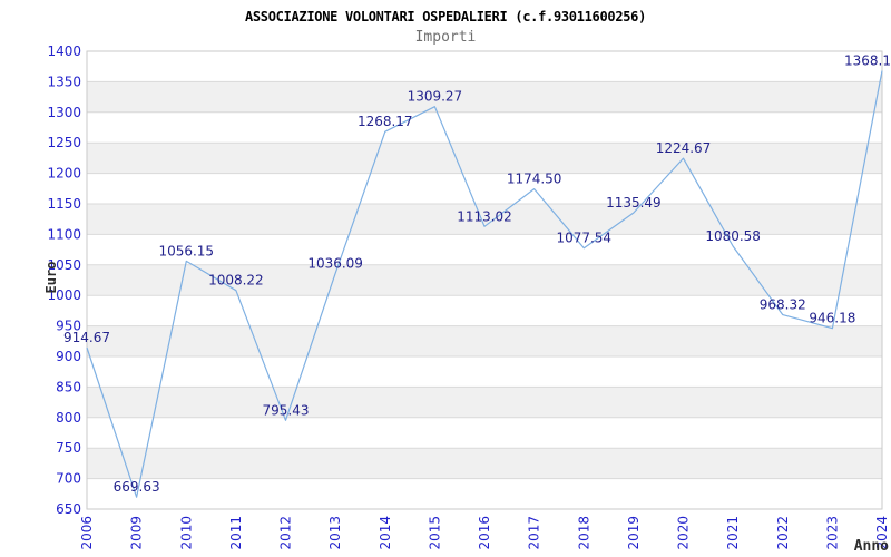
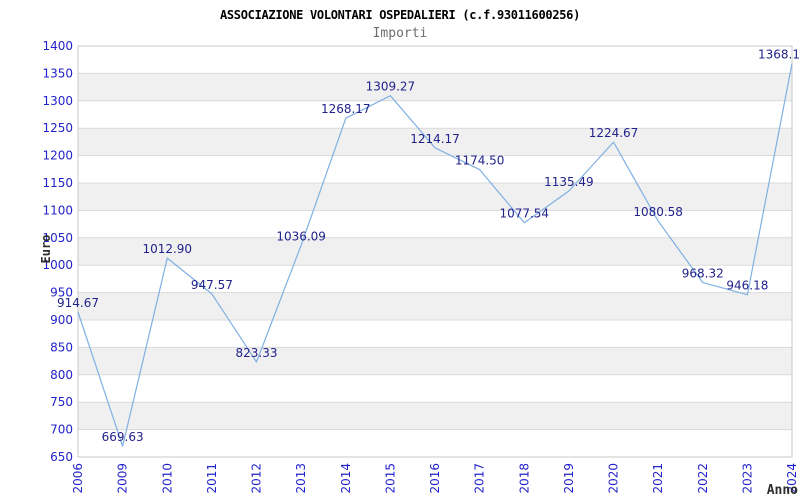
2010: 1056.15 -> 1012.90
2011: 1008.22 -> 947.57
2012: 795.43 -> 823.33
2016: 1113.02 -> 1214.17
